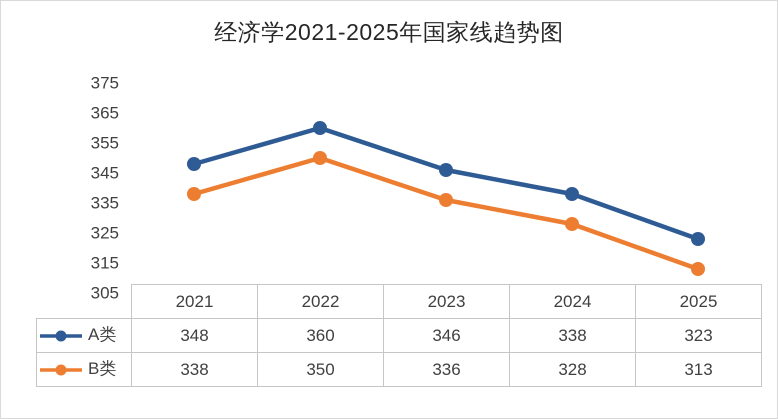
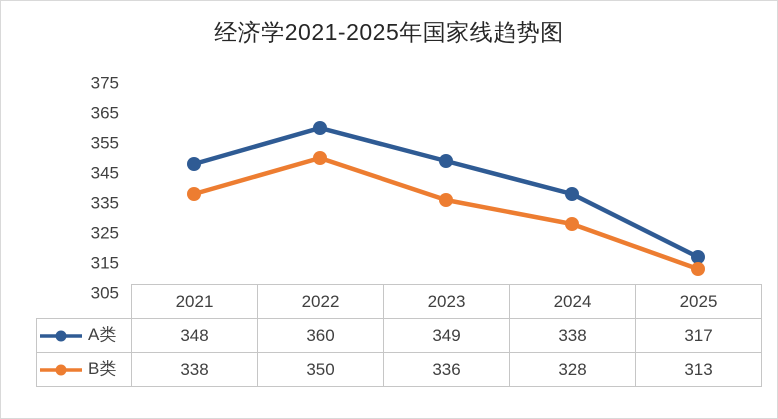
A类/2023: 346 -> 349
A类/2025: 323 -> 317
